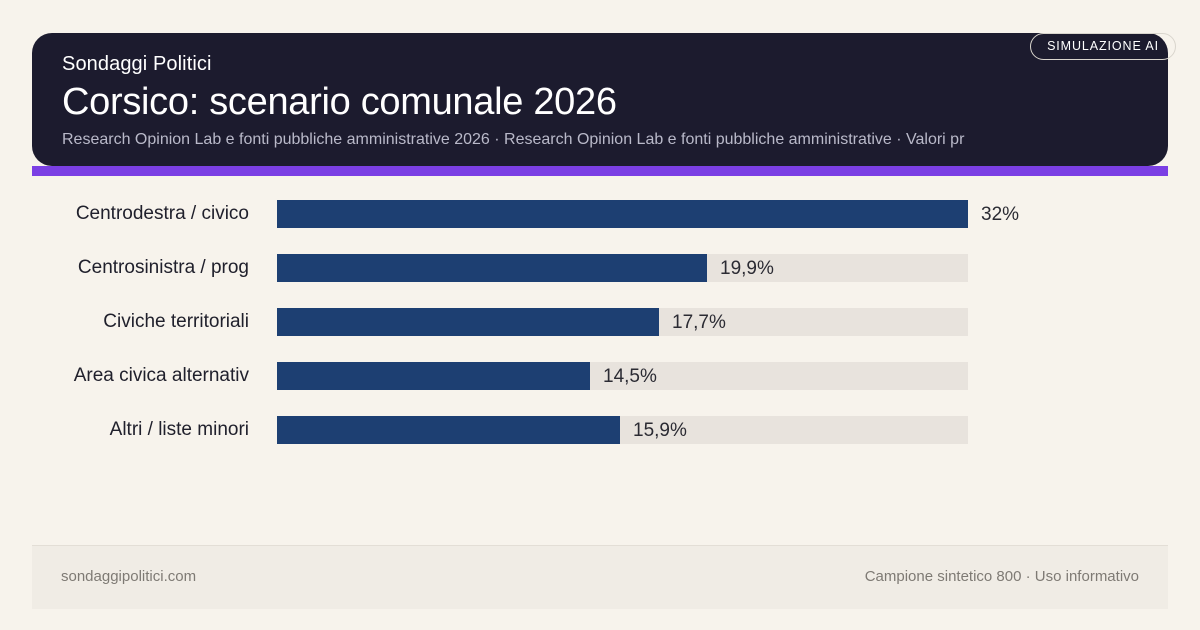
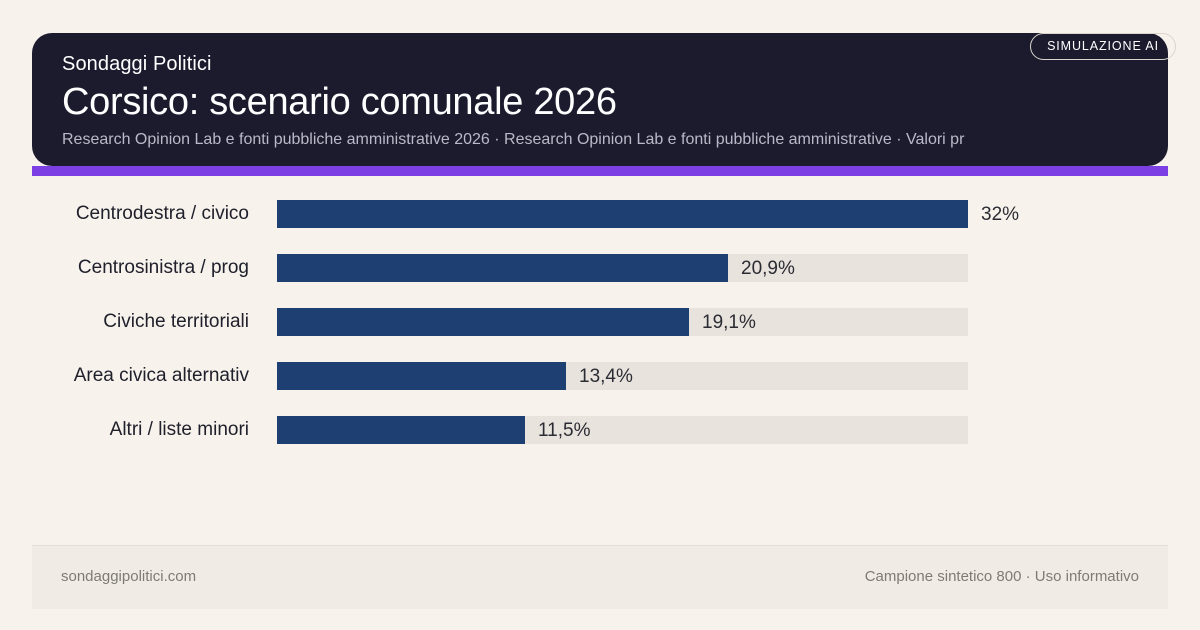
Centrosinistra / prog: 19,9% -> 20,9%
Civiche territoriali: 17,7% -> 19,1%
Area civica alternativ: 14,5% -> 13,4%
Altri / liste minori: 15,9% -> 11,5%
